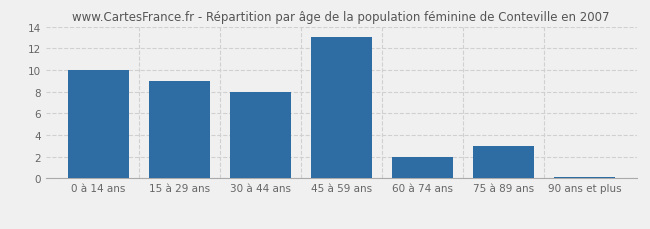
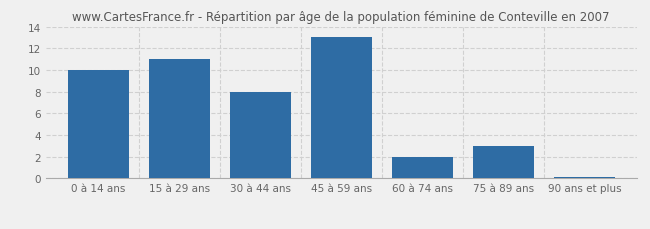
15 à 29 ans: 9.0 -> 11.0
